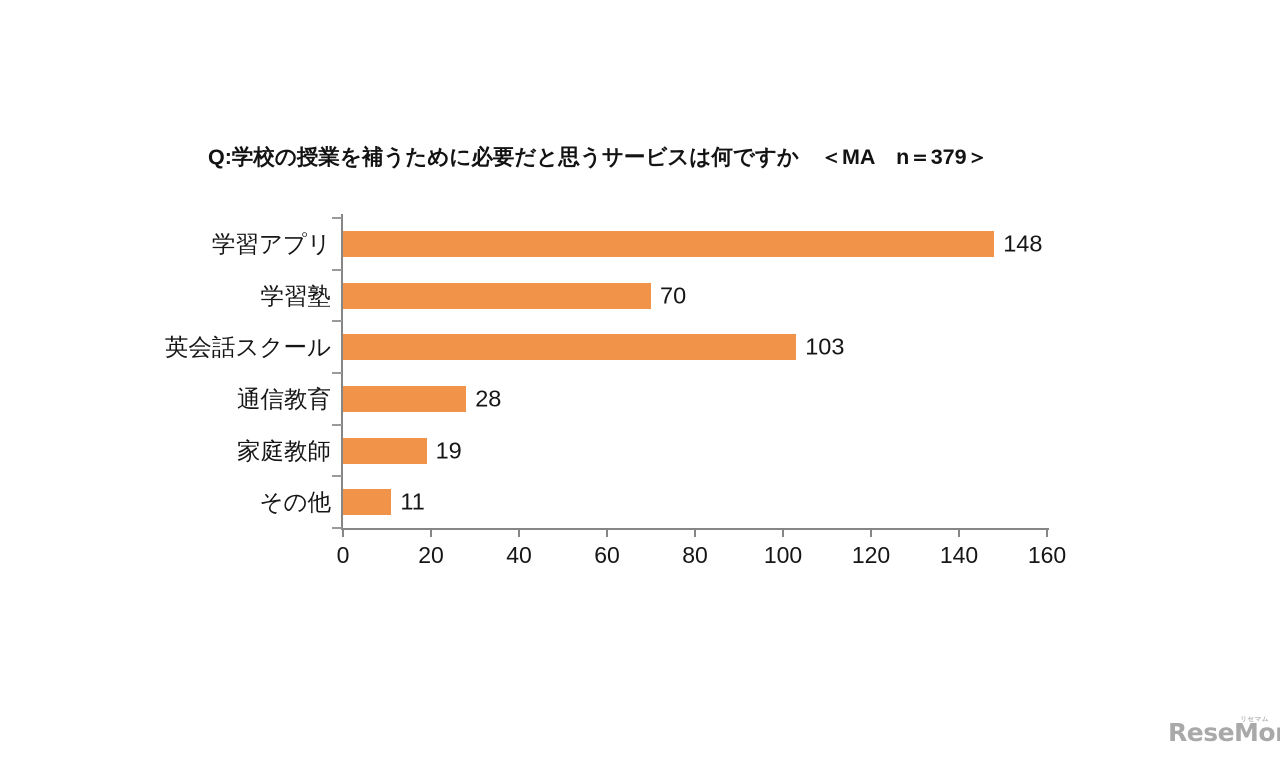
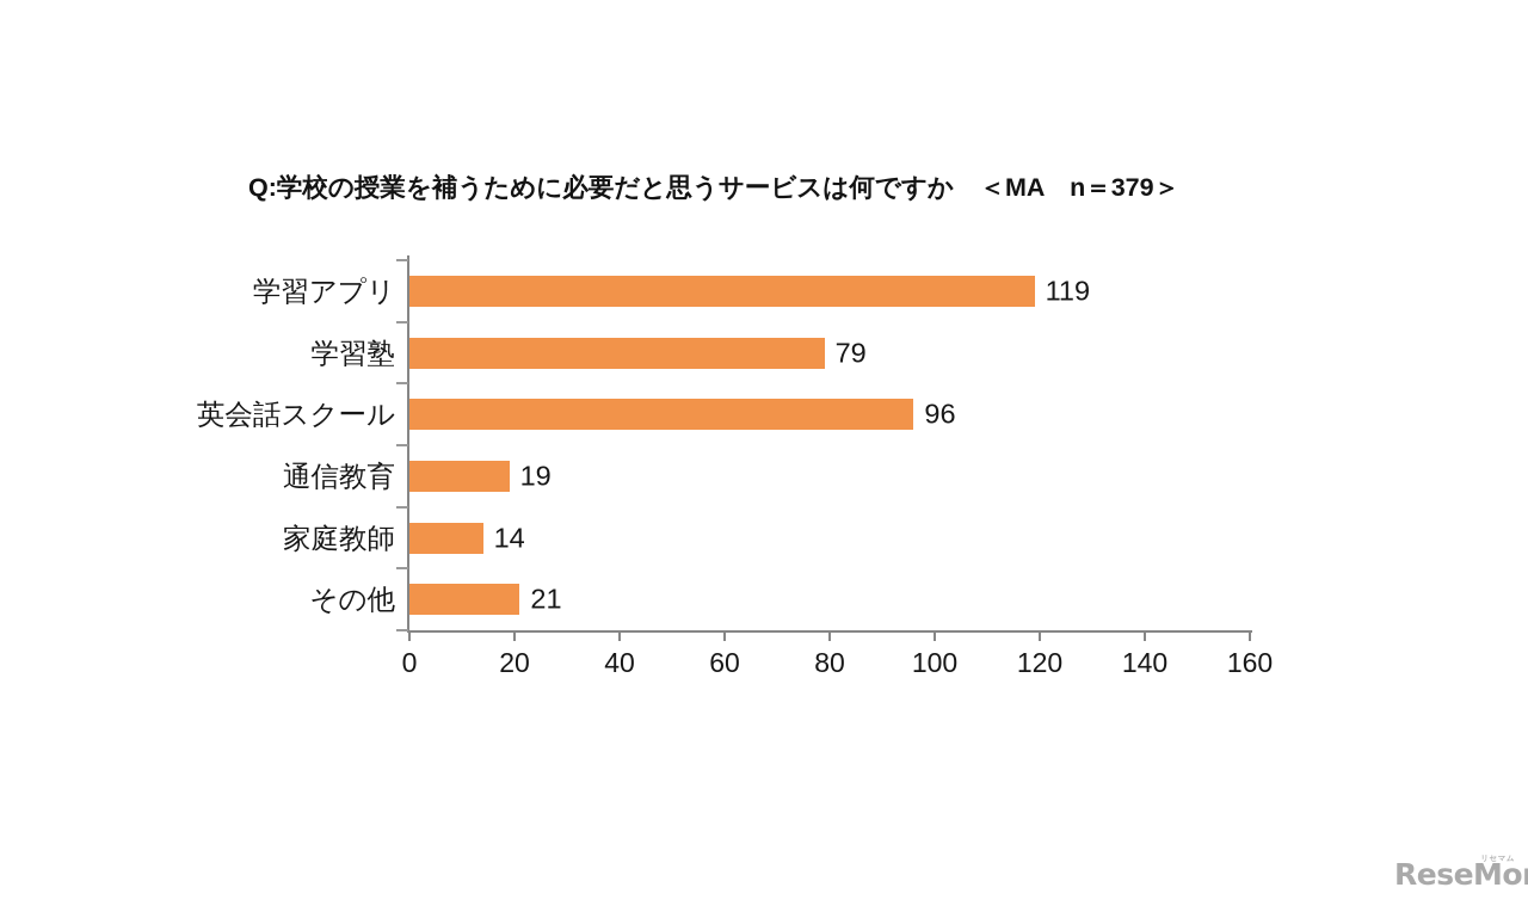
学習アプリ: 148 -> 119
学習塾: 70 -> 79
英会話スクール: 103 -> 96
通信教育: 28 -> 19
家庭教師: 19 -> 14
その他: 11 -> 21
